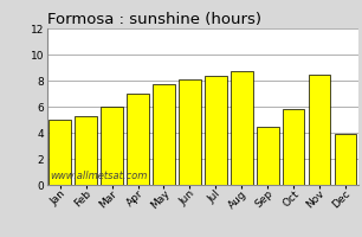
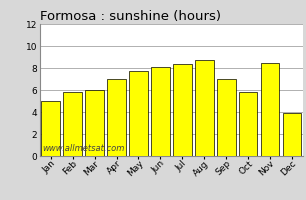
Feb: 5.3 -> 5.8
Sep: 4.5 -> 7.0
